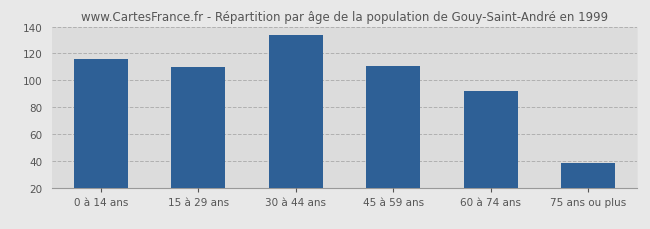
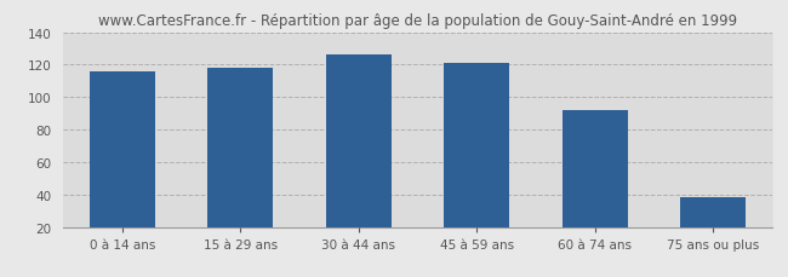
15 à 29 ans: 110 -> 118
30 à 44 ans: 134 -> 126
45 à 59 ans: 111 -> 121
